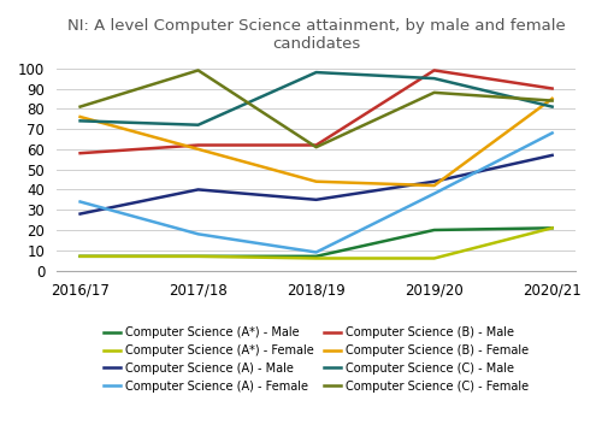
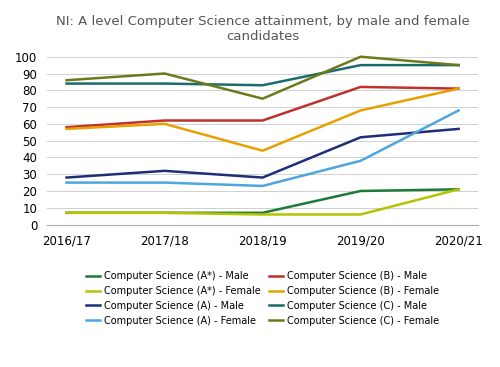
Computer Science (A) - Female/2016/17: 34 -> 25
Computer Science (B) - Female/2016/17: 76 -> 57
Computer Science (C) - Male/2016/17: 74 -> 84
Computer Science (C) - Female/2016/17: 81 -> 86
Computer Science (A) - Male/2017/18: 40 -> 32
Computer Science (A) - Female/2017/18: 18 -> 25
Computer Science (C) - Male/2017/18: 72 -> 84
Computer Science (C) - Female/2017/18: 99 -> 90
Computer Science (A) - Male/2018/19: 35 -> 28
Computer Science (A) - Female/2018/19: 9 -> 23
Computer Science (C) - Male/2018/19: 98 -> 83
Computer Science (C) - Female/2018/19: 61 -> 75
Computer Science (A) - Male/2019/20: 44 -> 52
Computer Science (B) - Male/2019/20: 99 -> 82
Computer Science (B) - Female/2019/20: 42 -> 68
Computer Science (C) - Female/2019/20: 88 -> 100
Computer Science (B) - Male/2020/21: 90 -> 81
Computer Science (B) - Female/2020/21: 85 -> 81
Computer Science (C) - Male/2020/21: 81 -> 95
Computer Science (C) - Female/2020/21: 84 -> 95
